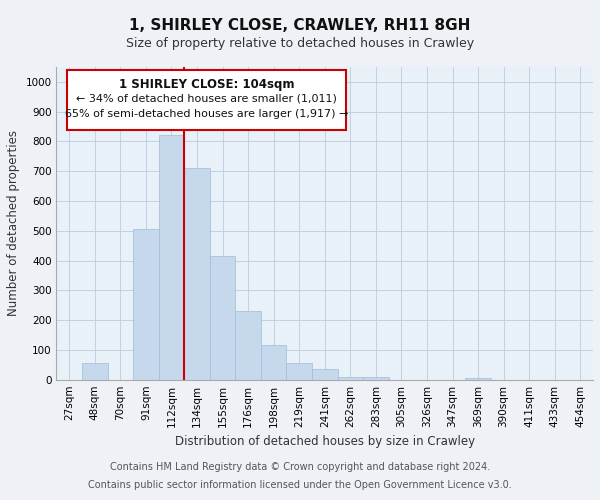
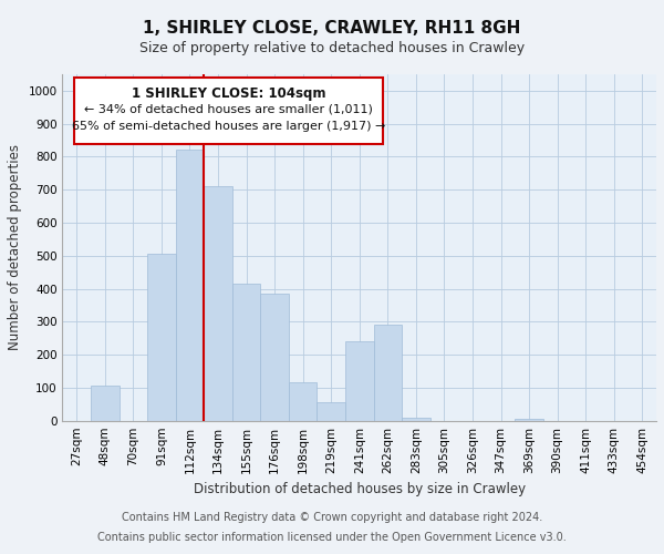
48sqm: 55 -> 105
176sqm: 230 -> 385
241sqm: 35 -> 240
262sqm: 10 -> 290
